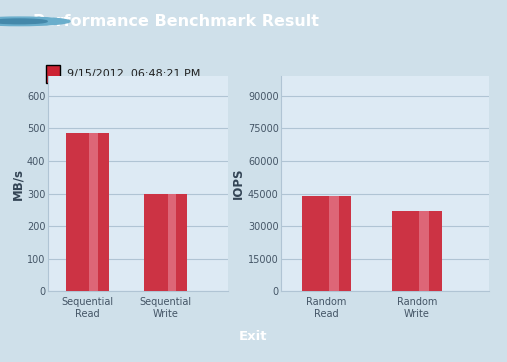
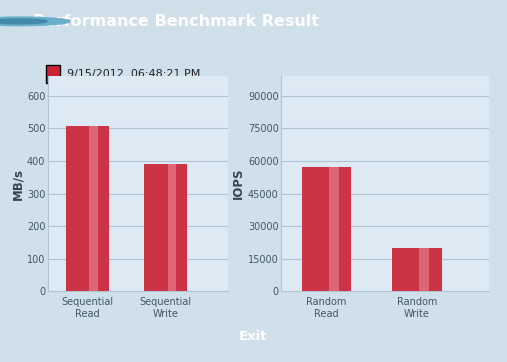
Sequential Read: 485 -> 507
Sequential Write: 300 -> 390
Random Read: 44000 -> 57000
Random Write: 37000 -> 20000
